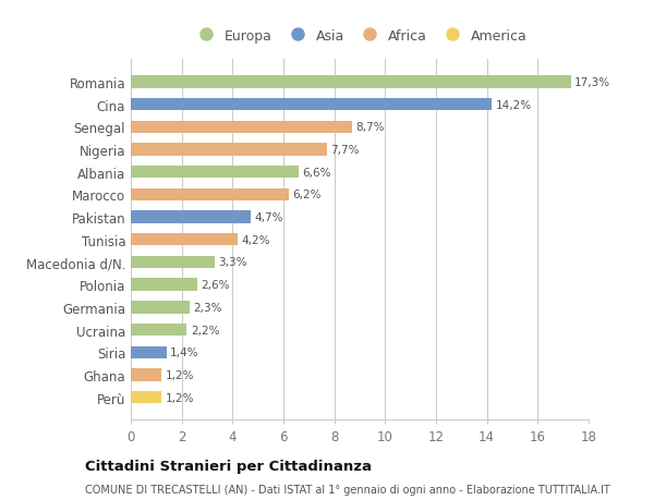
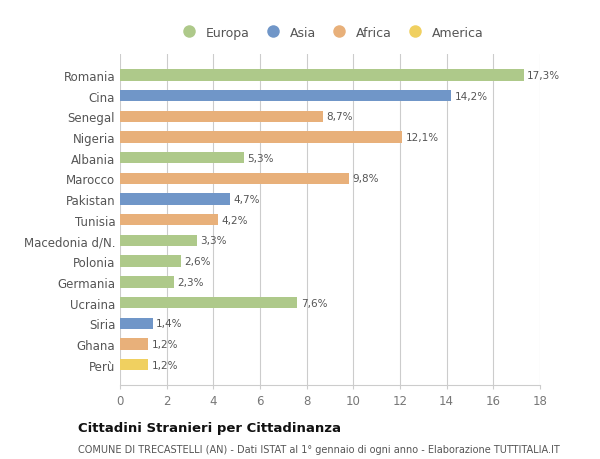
Nigeria: 7,7% -> 12,1%
Albania: 6,6% -> 5,3%
Marocco: 6,2% -> 9,8%
Ucraina: 2,2% -> 7,6%
